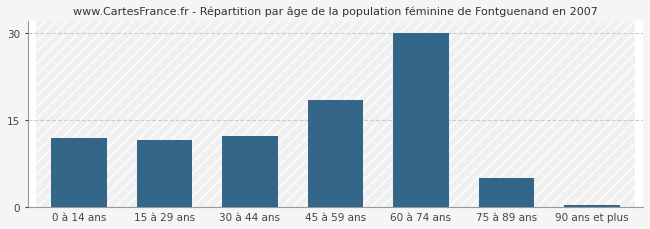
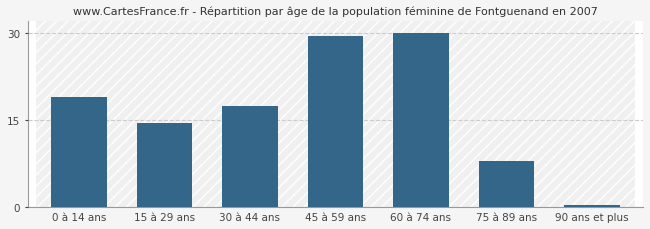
0 à 14 ans: 12.0 -> 19.0
15 à 29 ans: 11.6 -> 14.5
30 à 44 ans: 12.2 -> 17.5
45 à 59 ans: 18.4 -> 29.5
75 à 89 ans: 5.0 -> 8.0
